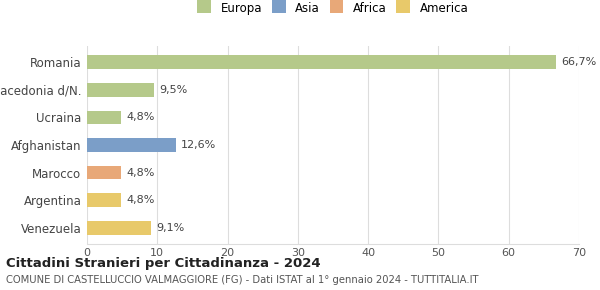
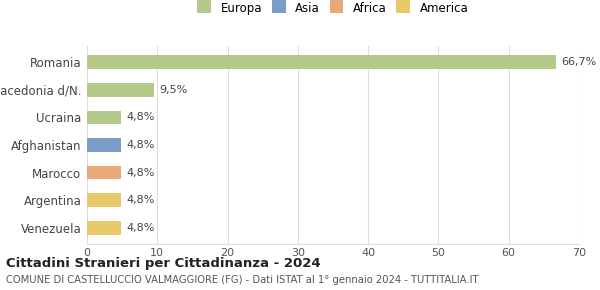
Afghanistan: 12,6% -> 4,8%
Venezuela: 9,1% -> 4,8%
